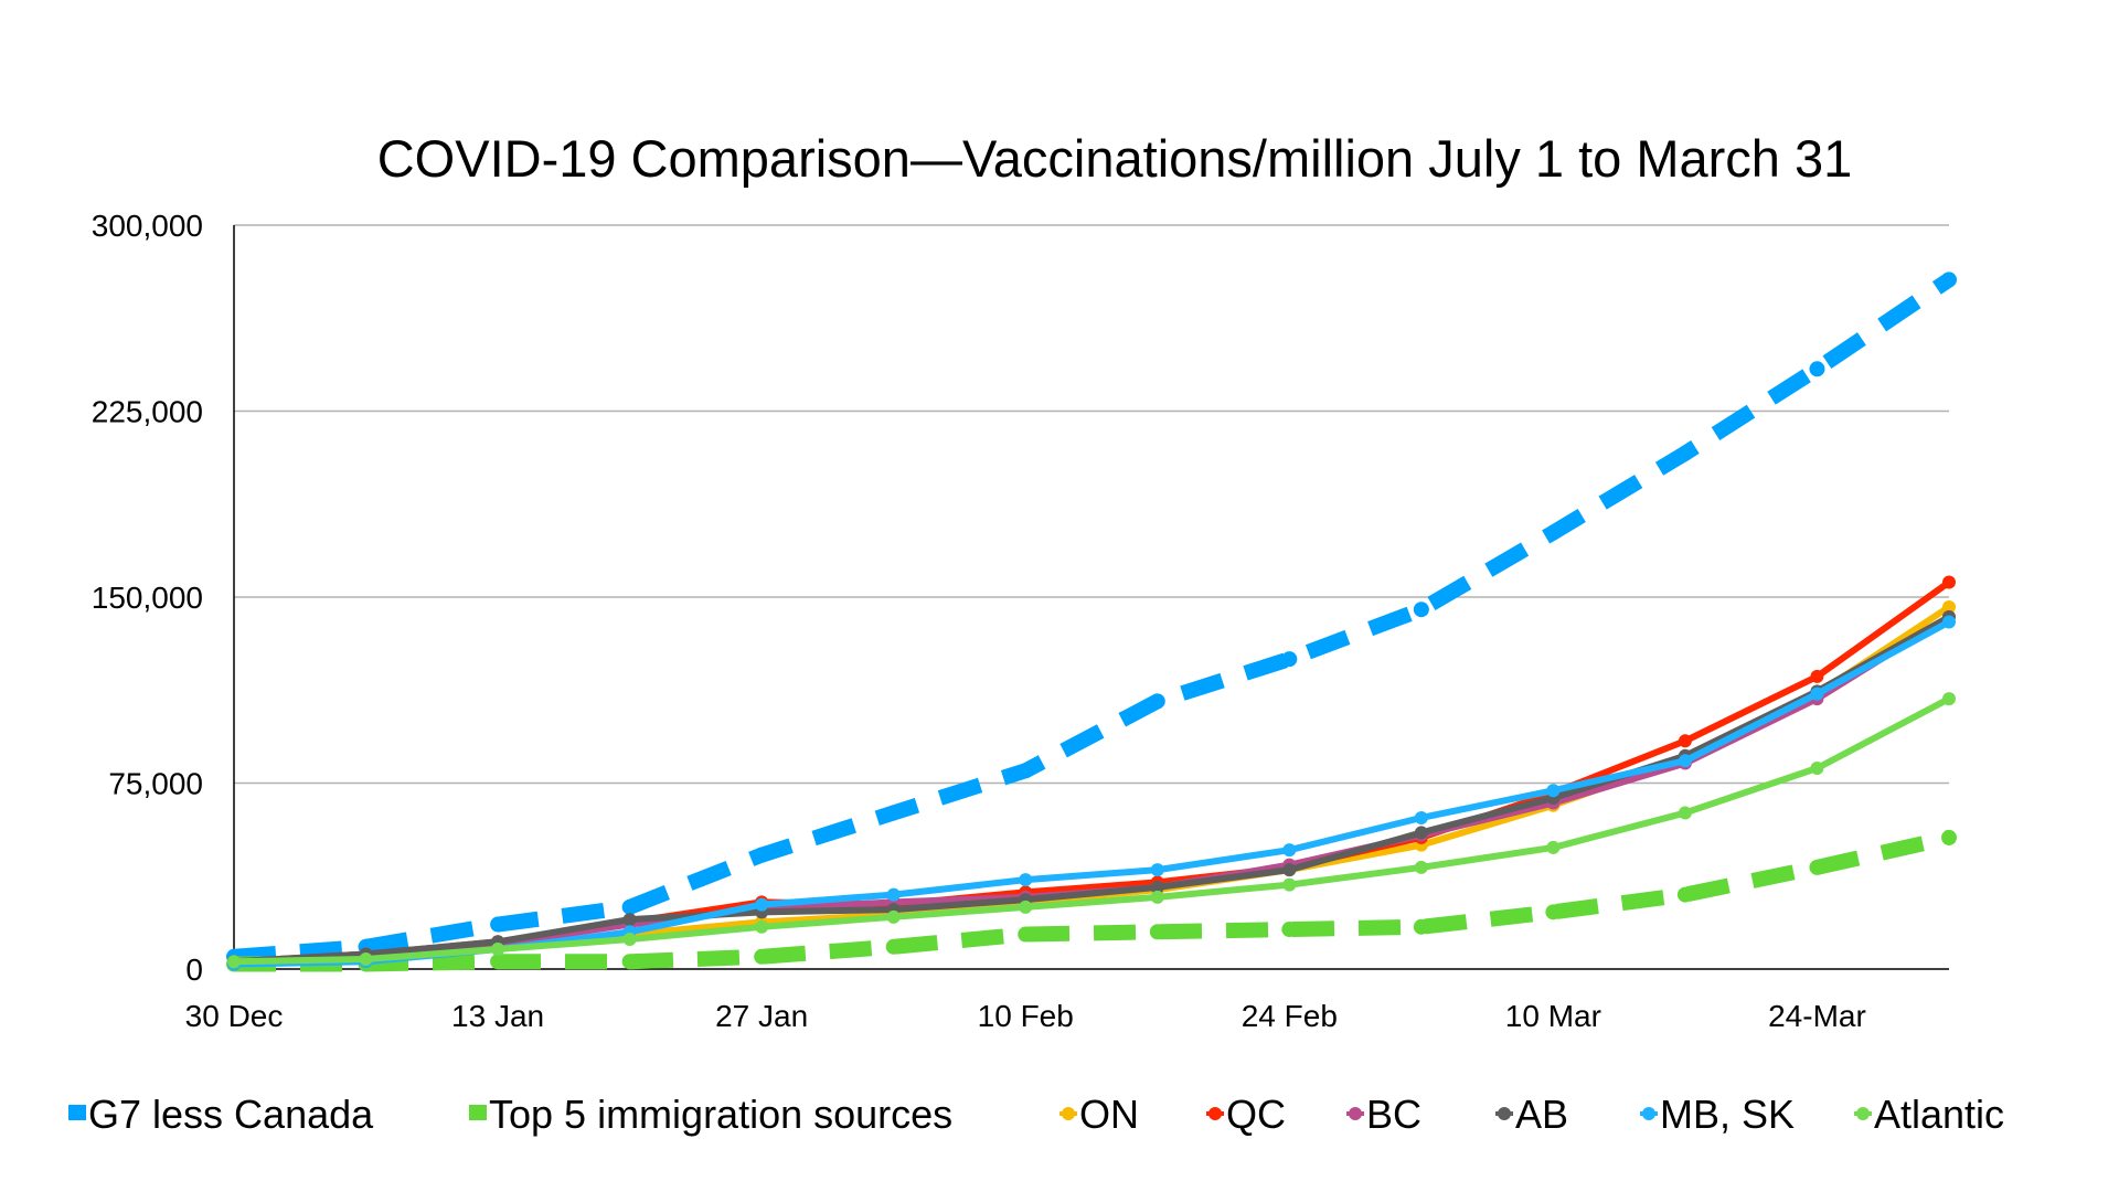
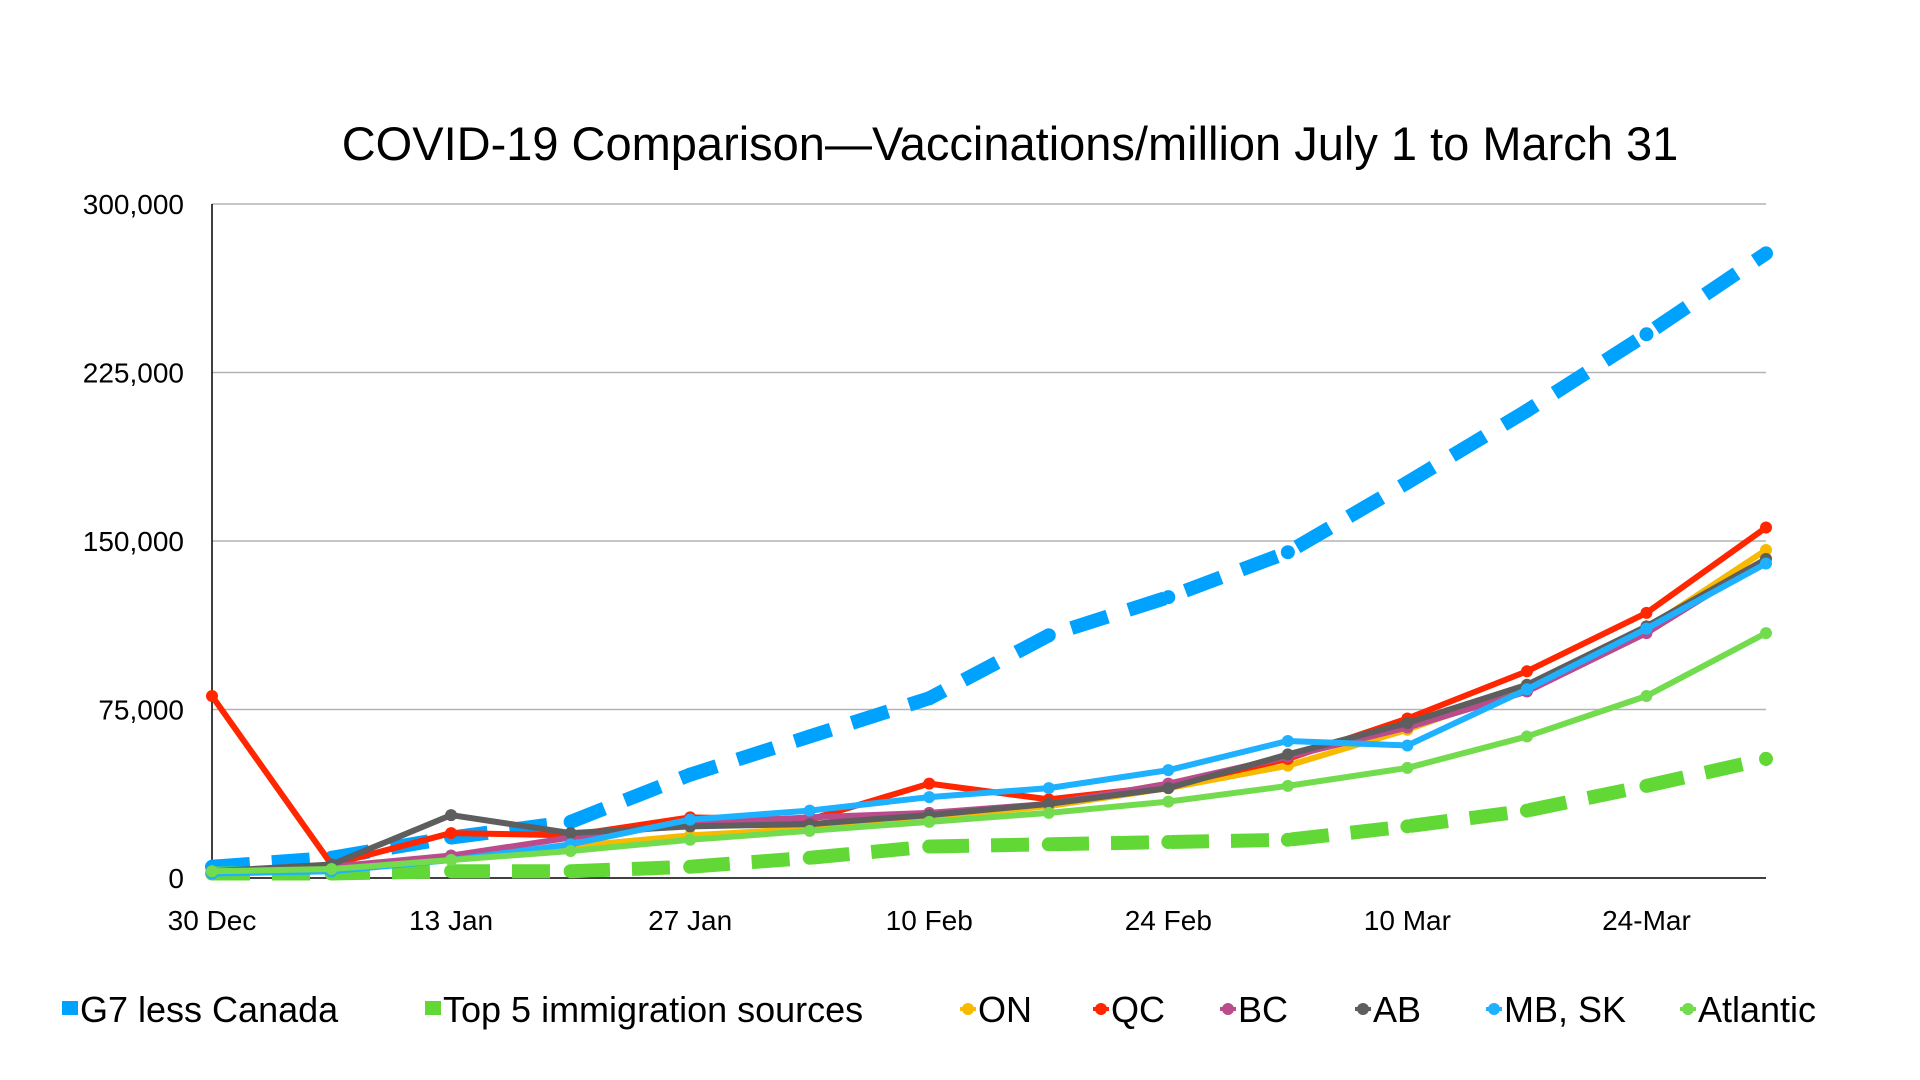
QC/30 Dec: 3000 -> 81000
QC/13 Jan: 11000 -> 20000
AB/13 Jan: 11000 -> 28000
QC/10 Feb: 31000 -> 42000
MB, SK/10 Mar: 72000 -> 59000
